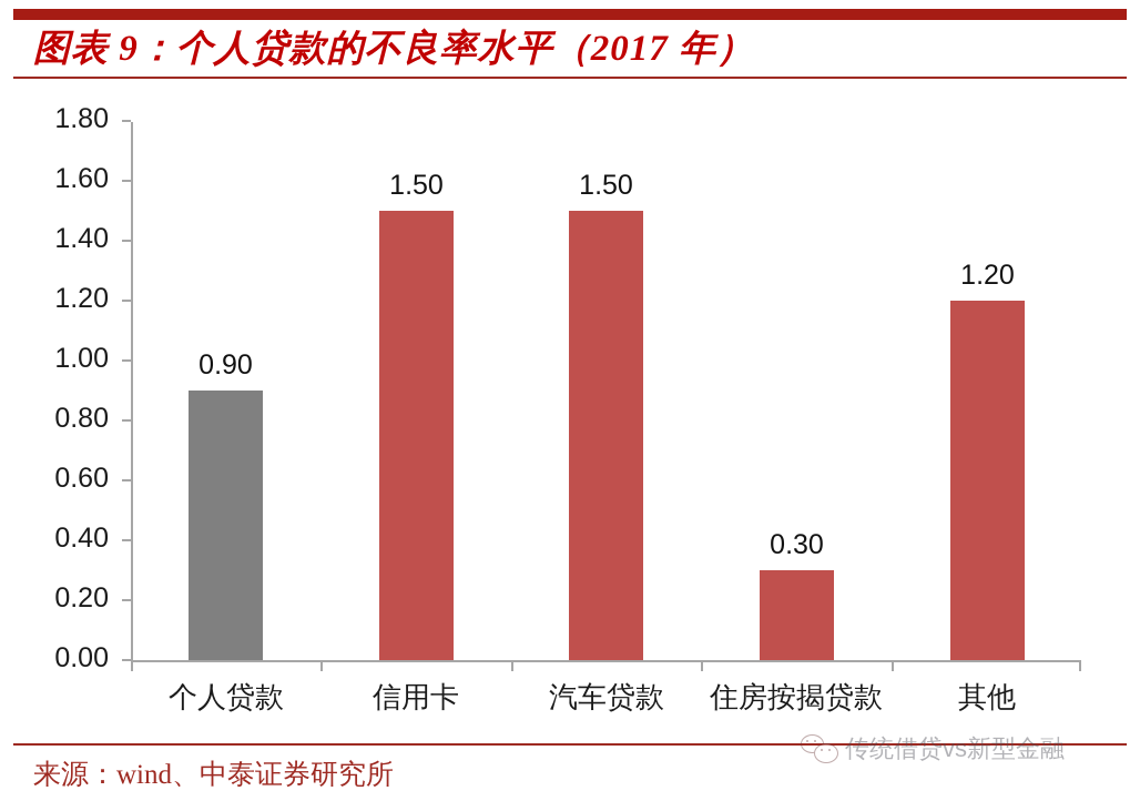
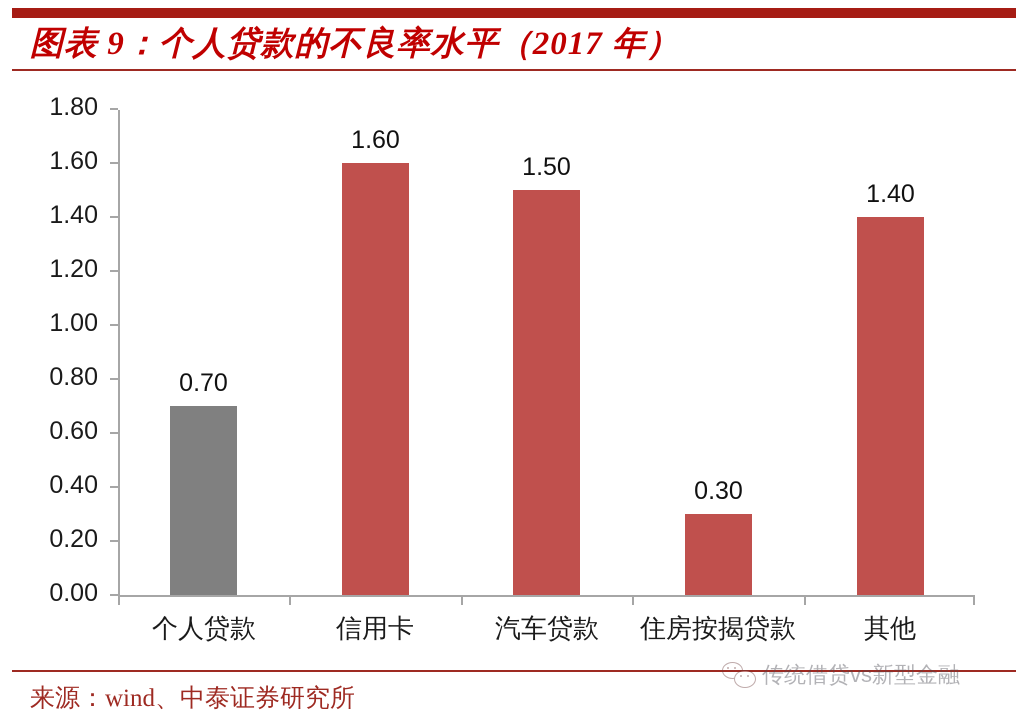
个人贷款: 0.90 -> 0.70
信用卡: 1.50 -> 1.60
其他: 1.20 -> 1.40
